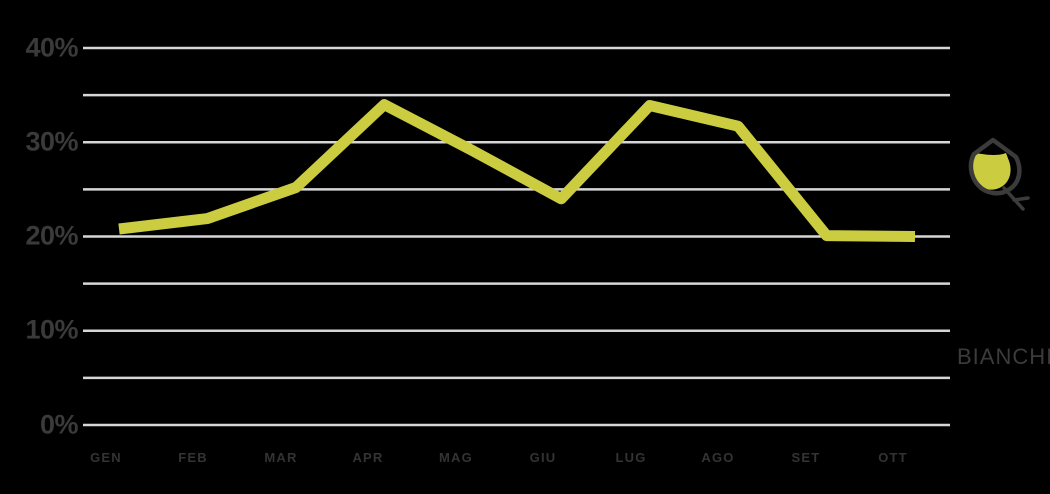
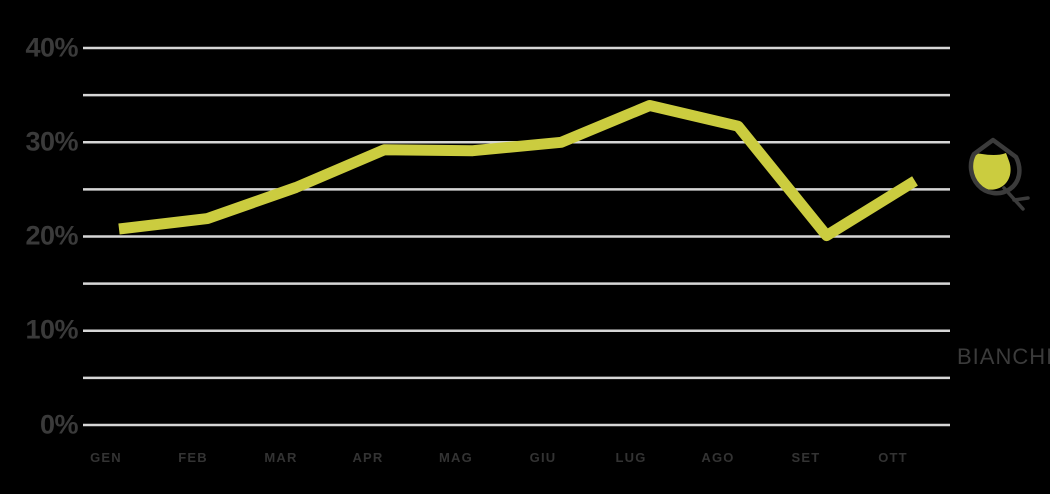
APR: 34% -> 29%
GIU: 24% -> 30%
OTT: 20% -> 26%
